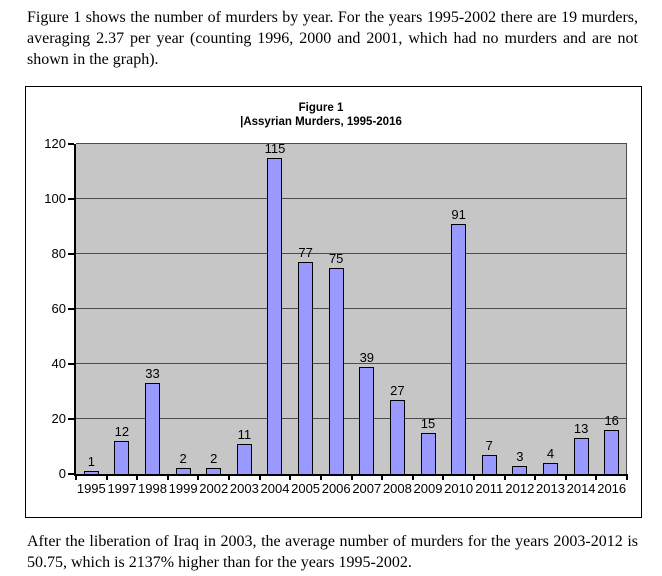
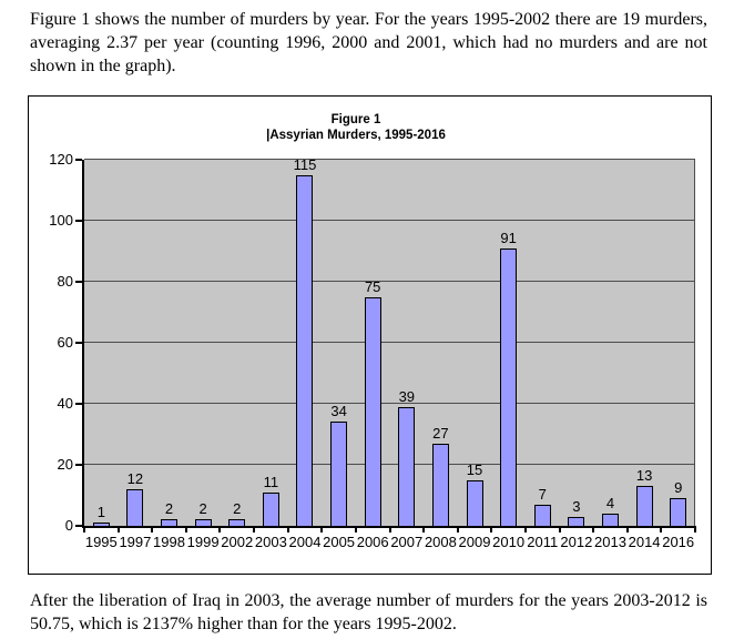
1998: 33 -> 2
2005: 77 -> 34
2016: 16 -> 9
